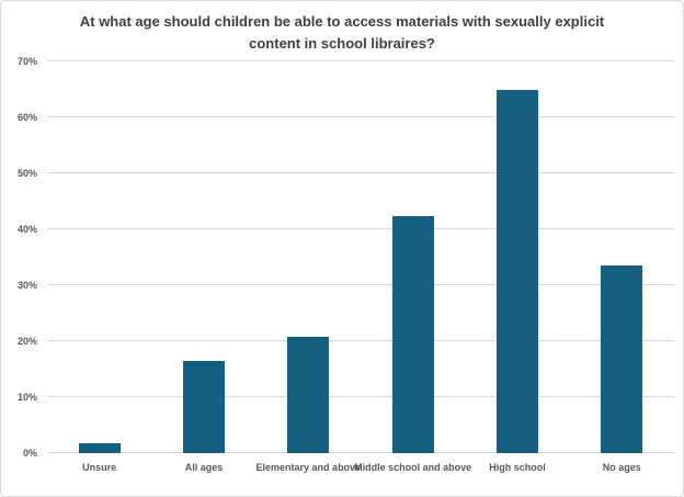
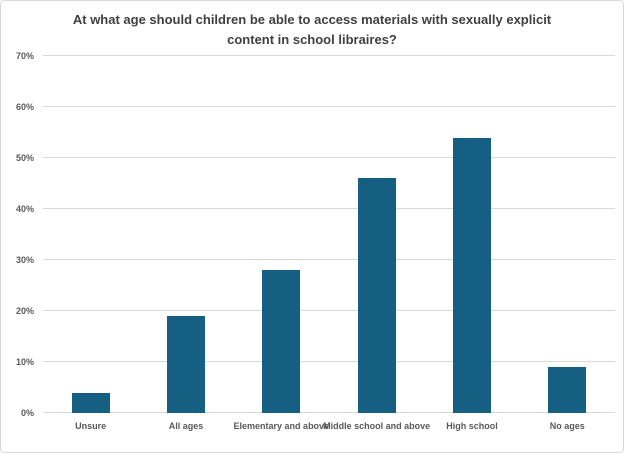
Unsure: 2% -> 4%
All ages: 16% -> 19%
Elementary and above: 21% -> 28%
Middle school and above: 42% -> 46%
High school: 65% -> 54%
No ages: 34% -> 9%
